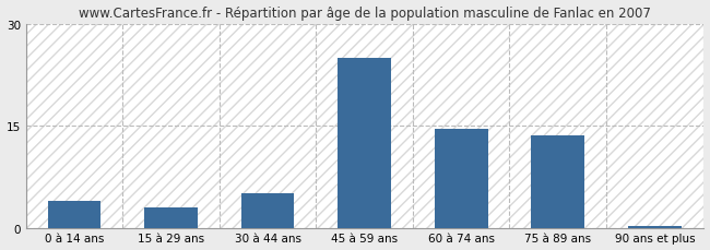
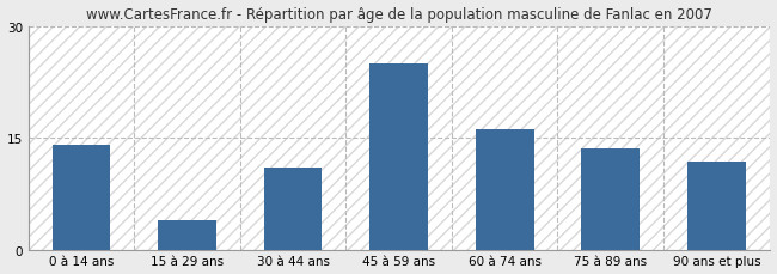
0 à 14 ans: 4.0 -> 14.0
15 à 29 ans: 3.0 -> 4.0
30 à 44 ans: 5.0 -> 11.0
60 à 74 ans: 14.5 -> 16.2
90 ans et plus: 0.3 -> 11.8
